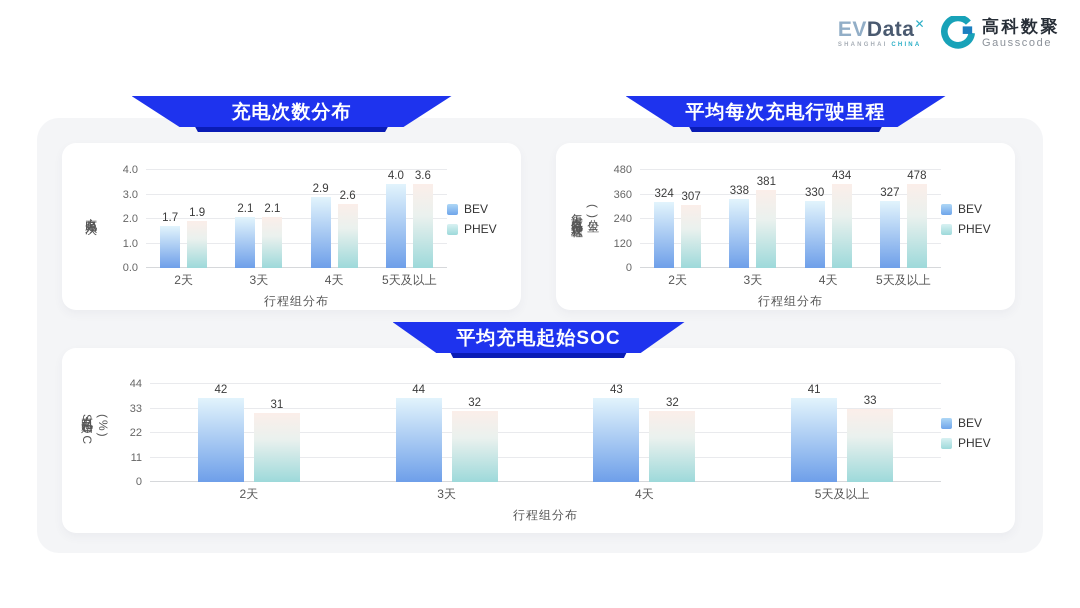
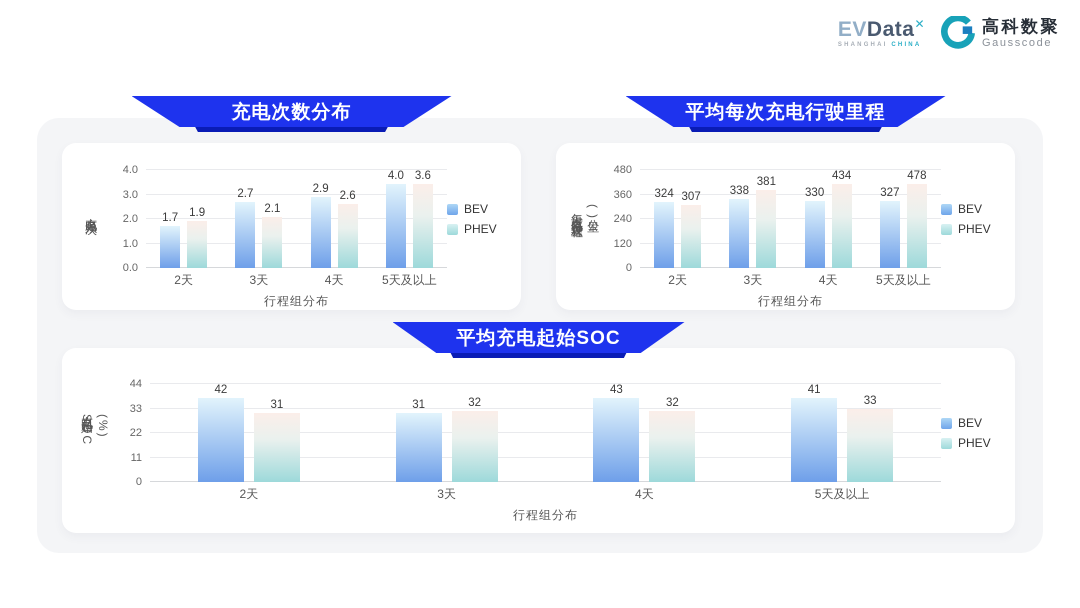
充电次数分布/BEV/3天: 2.1 -> 2.7
平均充电起始SOC/BEV/3天: 44 -> 31
